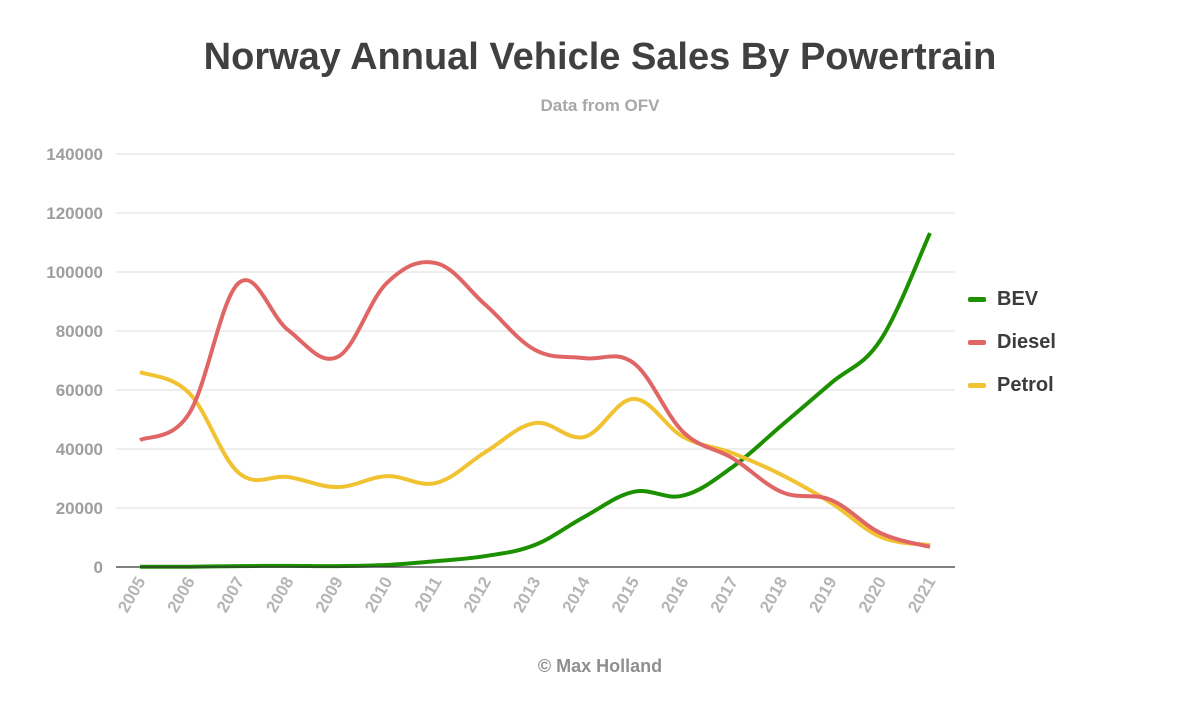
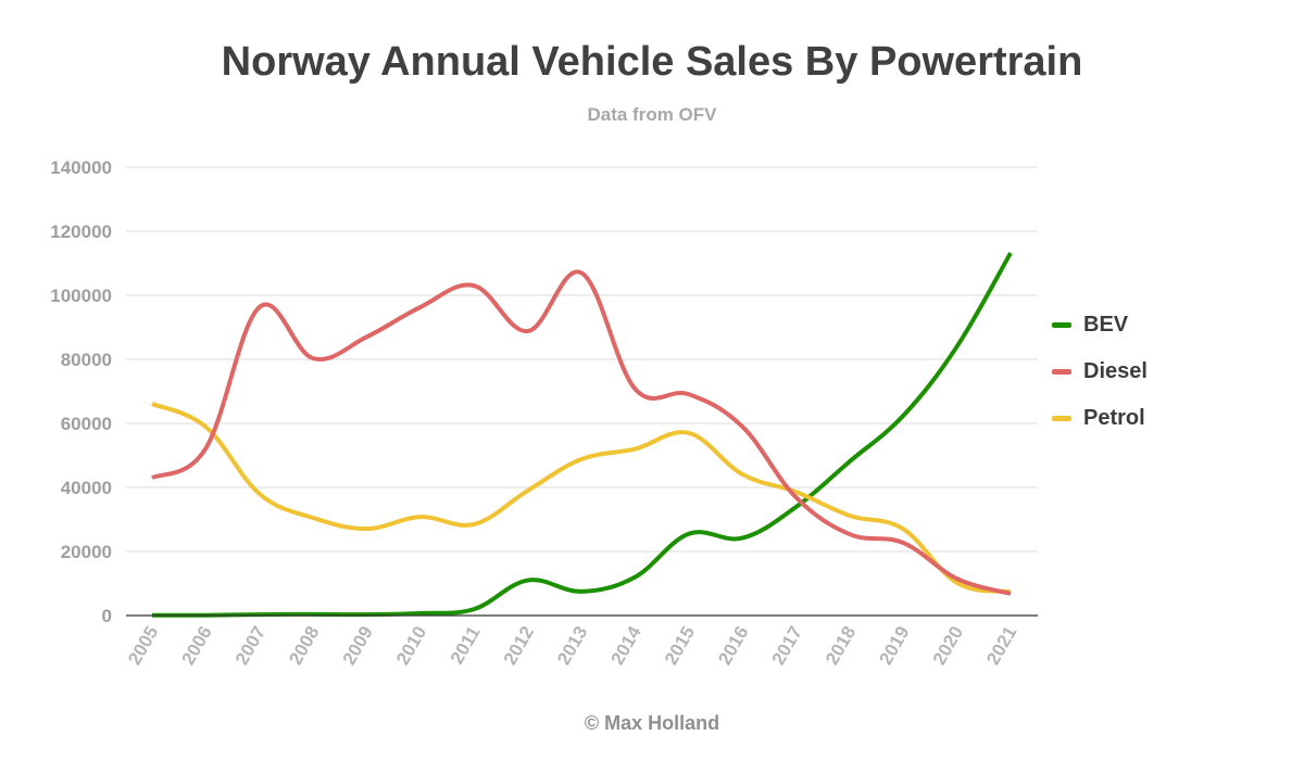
Petrol/2007: 32000 -> 38000
Diesel/2009: 71000 -> 87000
BEV/2012: 4000 -> 11000
Diesel/2013: 74000 -> 107000
BEV/2014: 17000 -> 12000
Petrol/2014: 44000 -> 52000
Diesel/2016: 46000 -> 59000
Petrol/2019: 22000 -> 27000
BEV/2020: 77000 -> 84000
